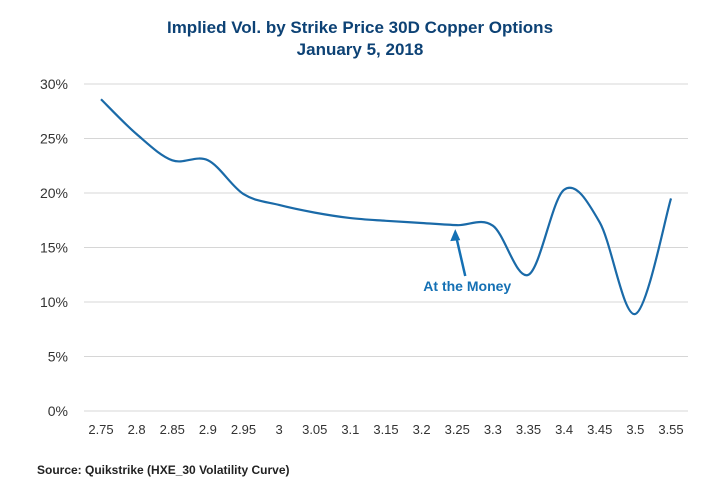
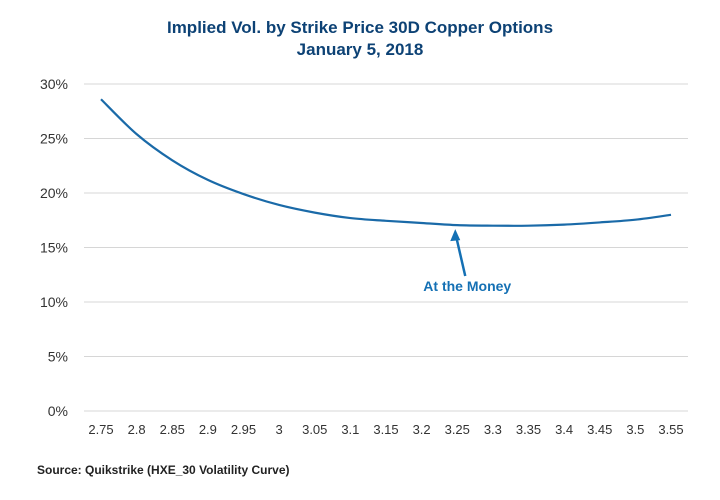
2.9: 23.0% -> 21.2%
3.35: 12.5% -> 17.0%
3.4: 20.3% -> 17.1%
3.5: 8.9% -> 17.6%
3.55: 19.5% -> 18.0%
